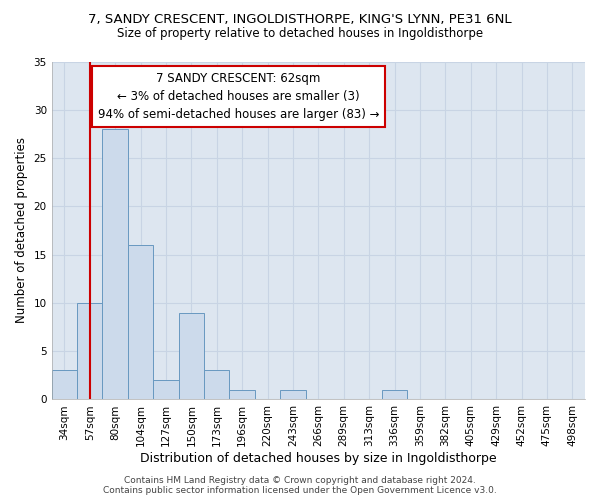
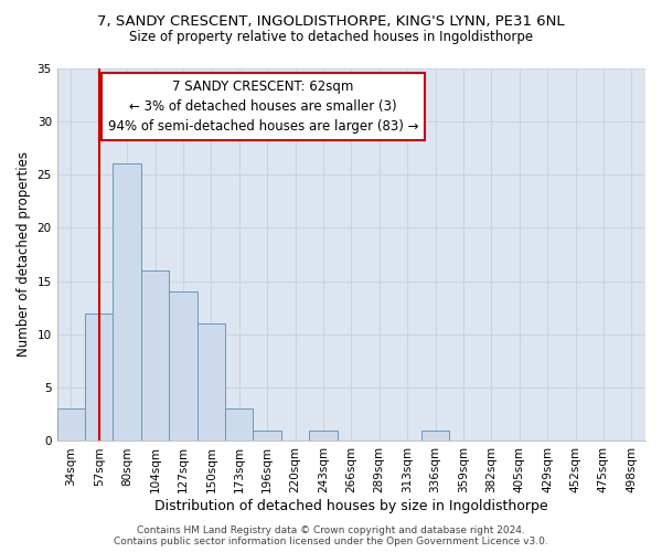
57sqm: 10 -> 12
80sqm: 28 -> 26
127sqm: 2 -> 14
150sqm: 9 -> 11
